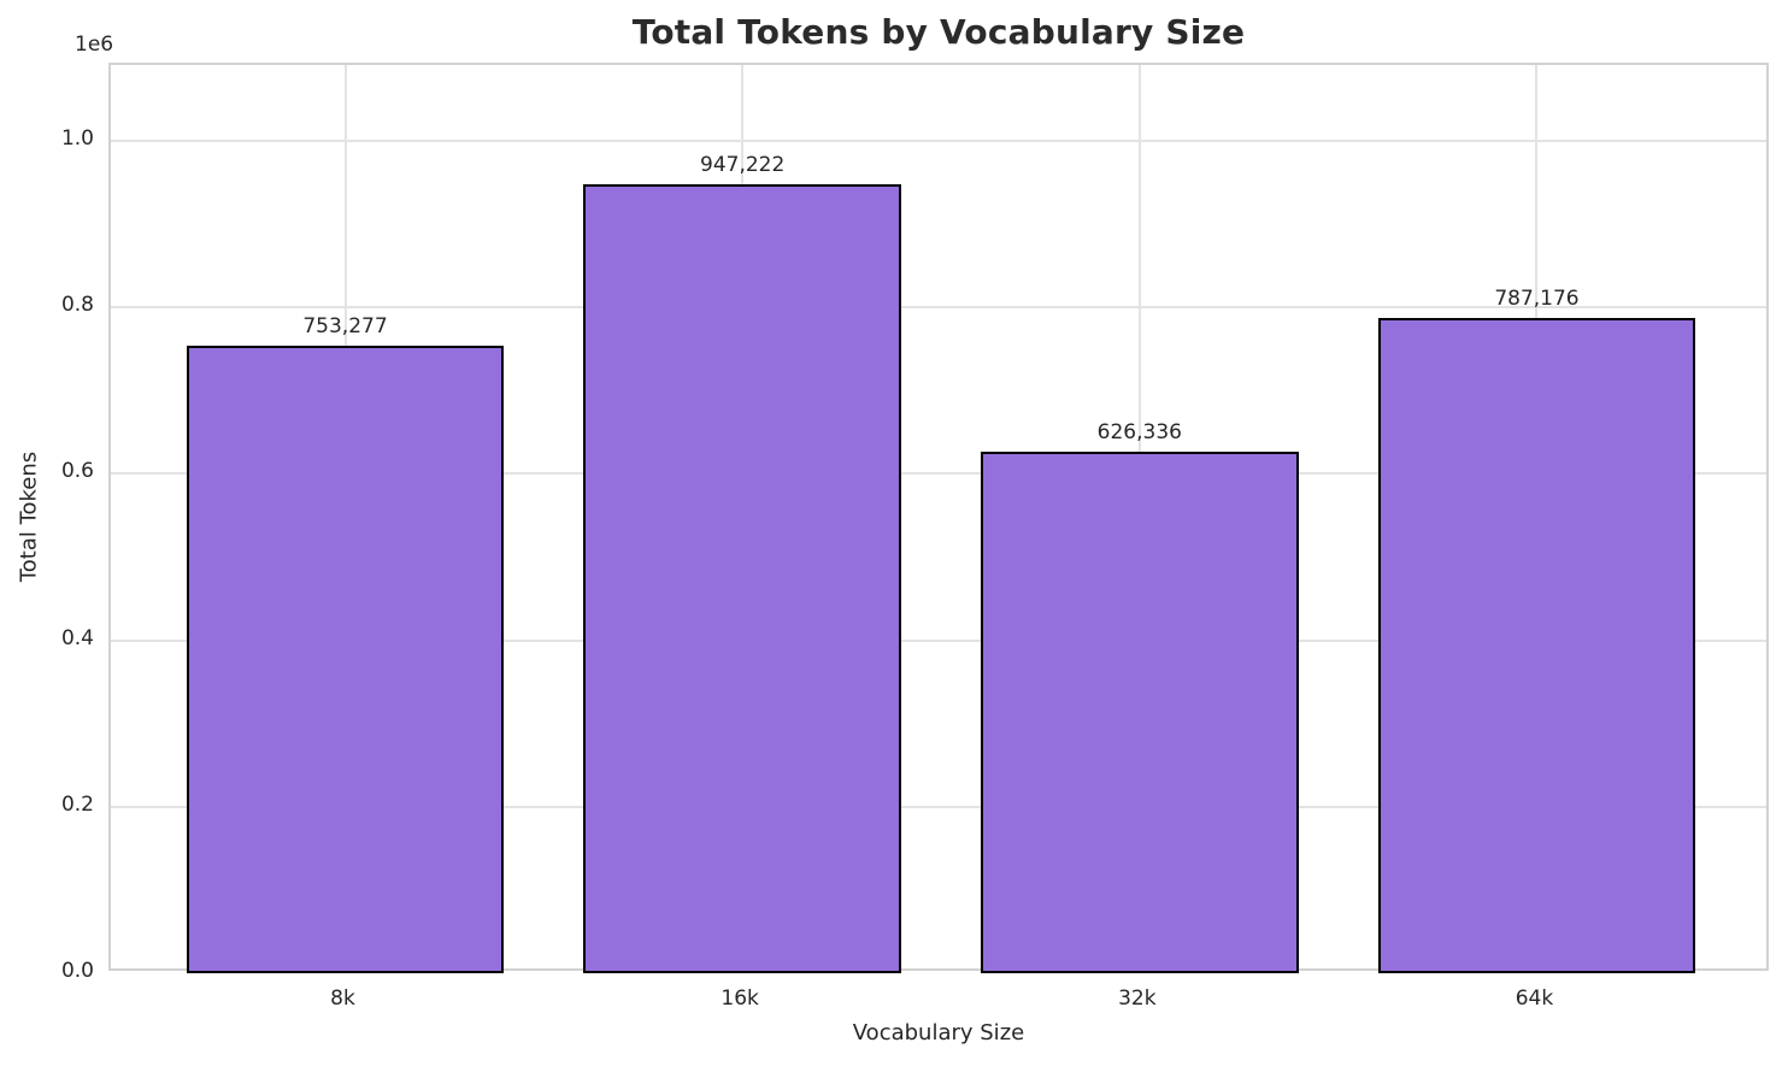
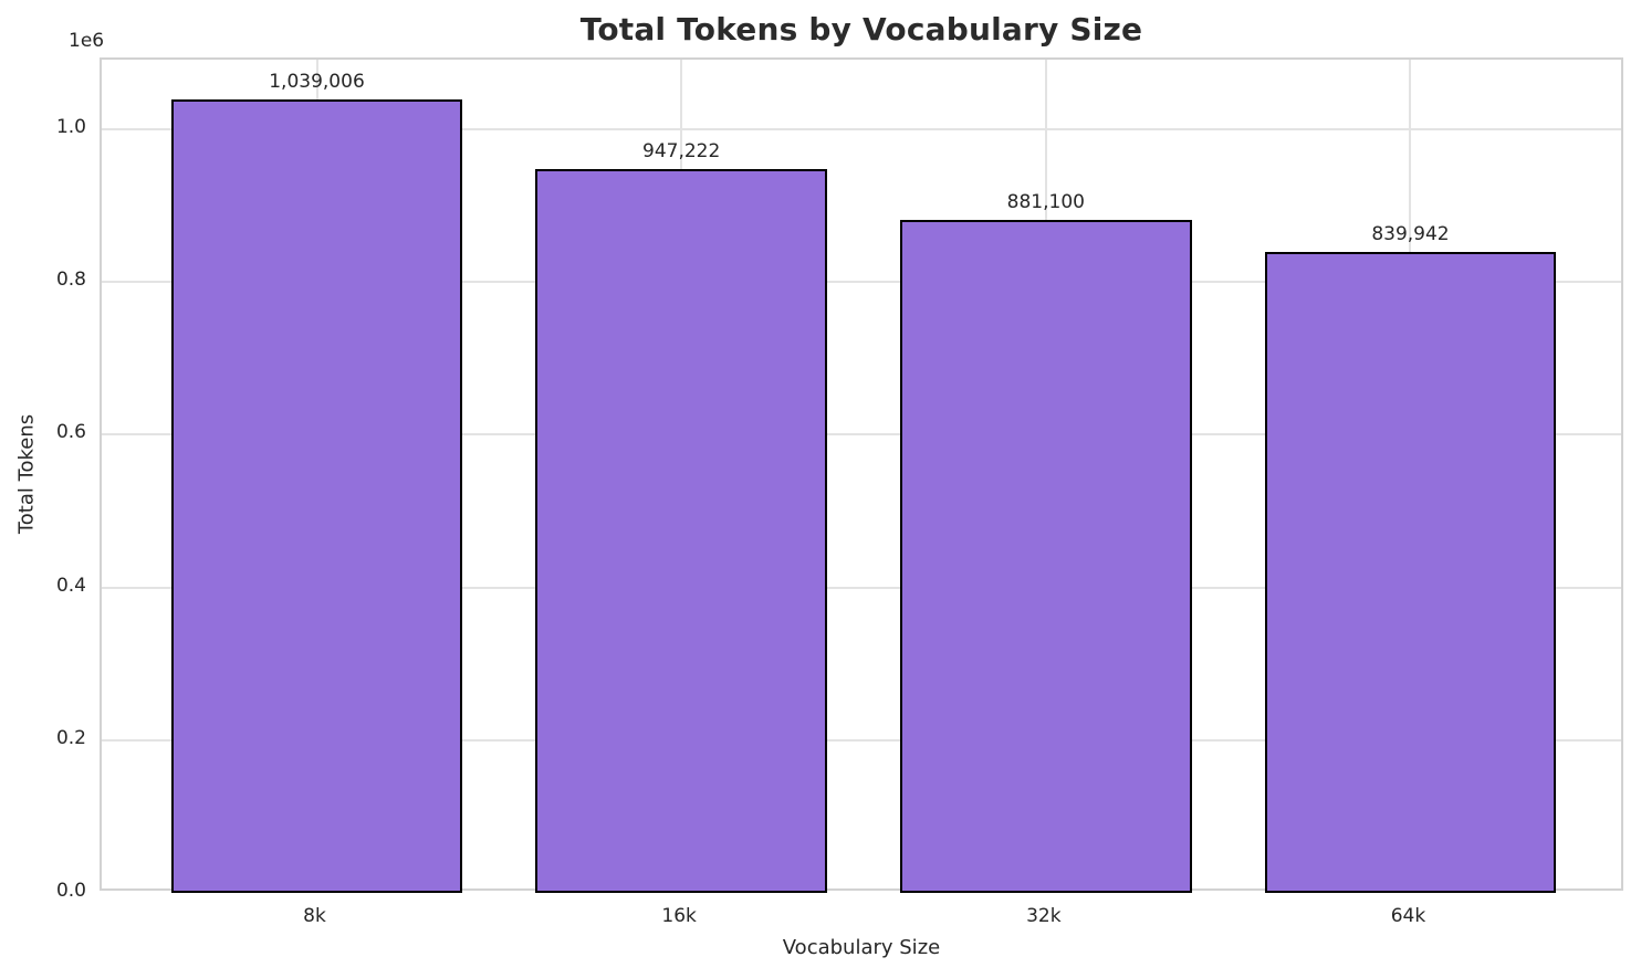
8k: 753,277 -> 1,039,006
32k: 626,336 -> 881,100
64k: 787,176 -> 839,942
